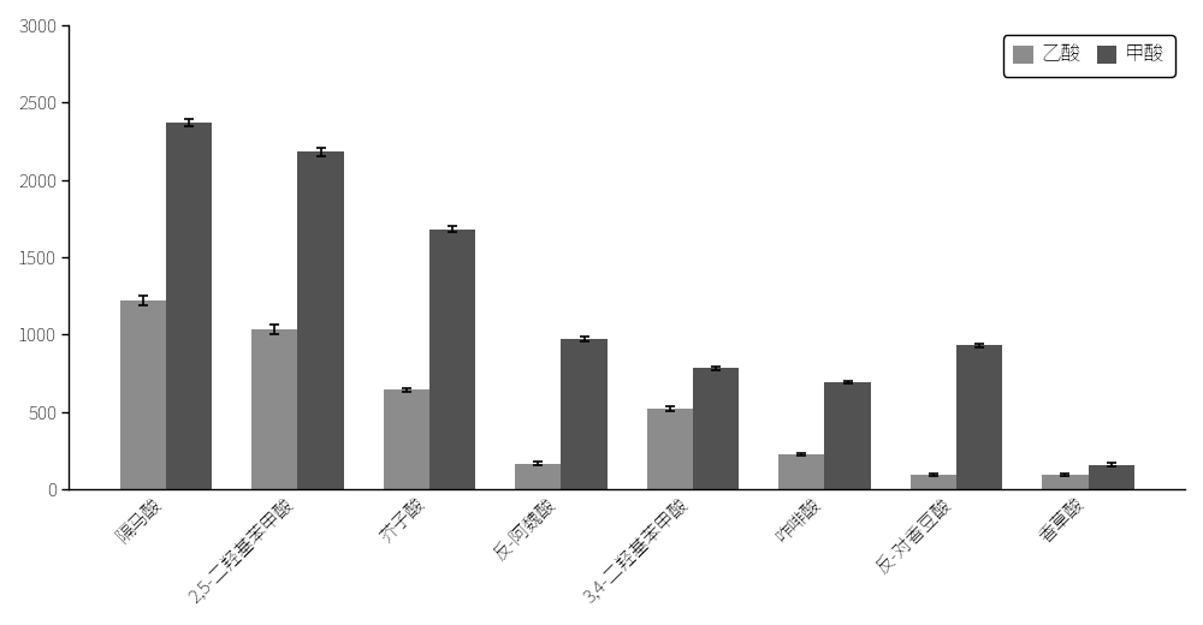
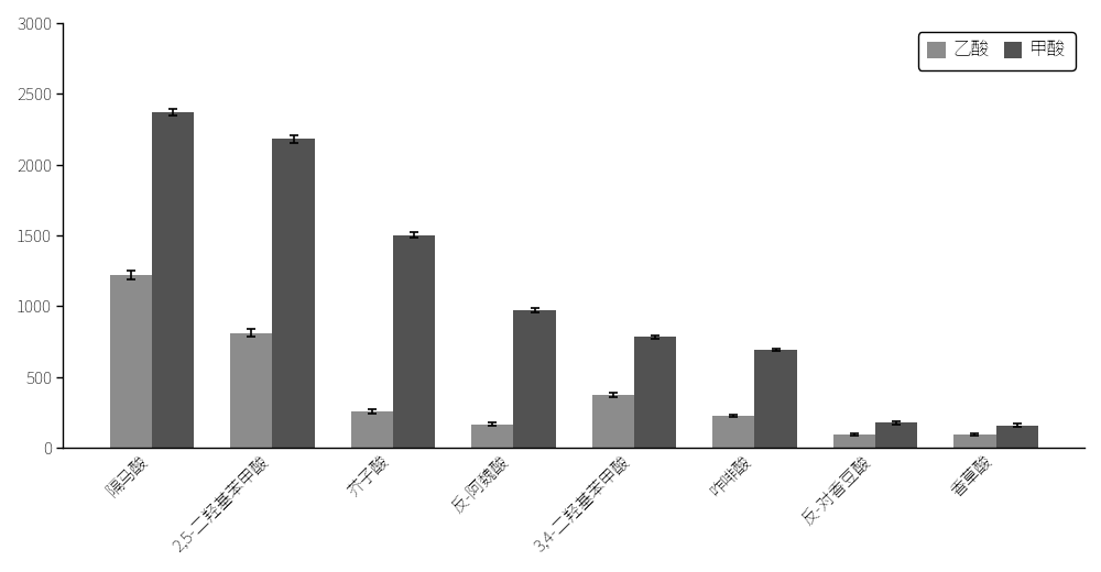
乙酸/2,5-二羟基苯甲酸: 1030 -> 810
乙酸/芥子酸: 640 -> 260
甲酸/芥子酸: 1680 -> 1500
乙酸/3,4-二羟基苯甲酸: 520 -> 380
甲酸/反-对香豆酸: 930 -> 180
